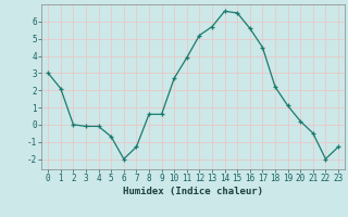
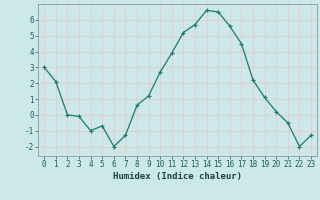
4: -0.1 -> -1.0
9: 0.6 -> 1.2
